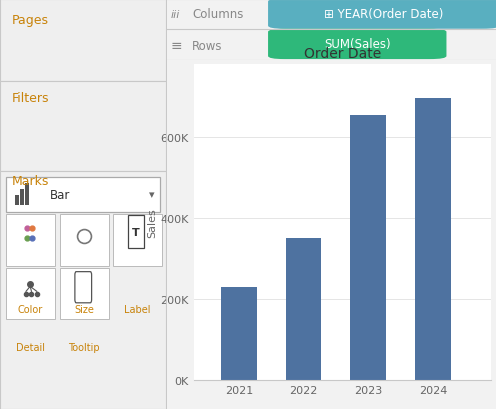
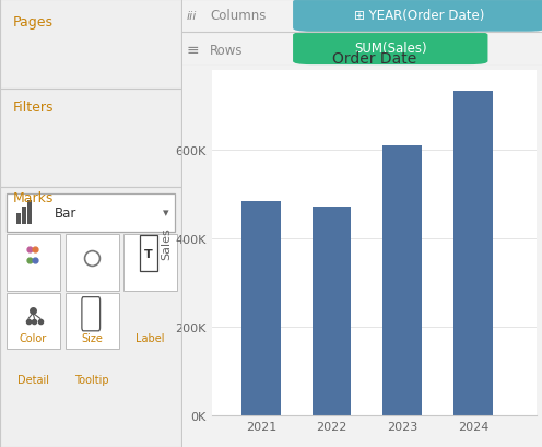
2021: 230K -> 484K
2022: 350K -> 471K
2023: 655K -> 609K
2024: 695K -> 733K
